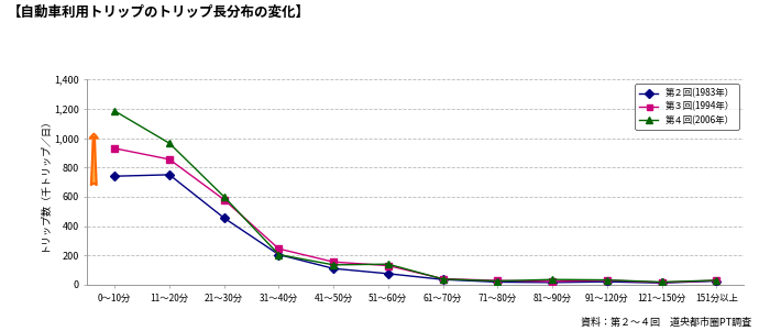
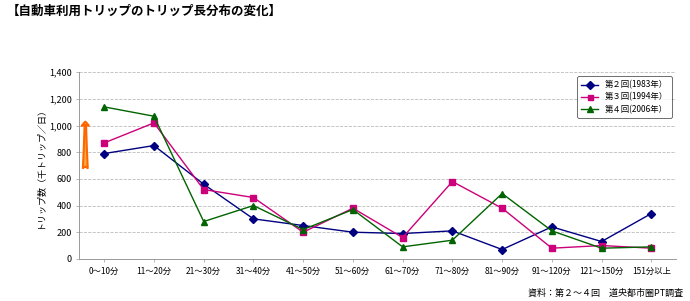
第２回(1983年）/0～10分: 740 -> 790
第３回(1994年）/0～10分: 930 -> 870
第４回(2006年）/0～10分: 1,180 -> 1,140
第２回(1983年）/11～20分: 750 -> 850
第３回(1994年）/11～20分: 860 -> 1,020
第４回(2006年）/11～20分: 960 -> 1,070
第２回(1983年）/21～30分: 460 -> 560
第３回(1994年）/21～30分: 580 -> 520
第４回(2006年）/21～30分: 600 -> 280
第２回(1983年）/31～40分: 200 -> 300
第３回(1994年）/31～40分: 240 -> 460
第４回(2006年）/31～40分: 200 -> 400
第２回(1983年）/41～50分: 110 -> 250
第３回(1994年）/41～50分: 160 -> 200
第４回(2006年）/41～50分: 140 -> 220
第２回(1983年）/51～60分: 80 -> 200
第３回(1994年）/51～60分: 130 -> 380
第４回(2006年）/51～60分: 140 -> 370
第２回(1983年）/61～70分: 40 -> 190
第３回(1994年）/61～70分: 40 -> 160
第４回(2006年）/61～70分: 40 -> 90
第２回(1983年）/71～80分: 20 -> 210
第３回(1994年）/71～80分: 30 -> 580
第４回(2006年）/71～80分: 20 -> 140
第２回(1983年）/81～90分: 20 -> 70
第３回(1994年）/81～90分: 20 -> 380
第４回(2006年）/81～90分: 40 -> 490
第２回(1983年）/91～120分: 20 -> 240
第３回(1994年）/91～120分: 30 -> 80
第４回(2006年）/91～120分: 30 -> 210
第２回(1983年）/121～150分: 10 -> 130
第３回(1994年）/121～150分: 20 -> 100
第４回(2006年）/121～150分: 20 -> 80
第２回(1983年）/151分以上: 20 -> 340
第３回(1994年）/151分以上: 30 -> 80
第４回(2006年）/151分以上: 30 -> 90
